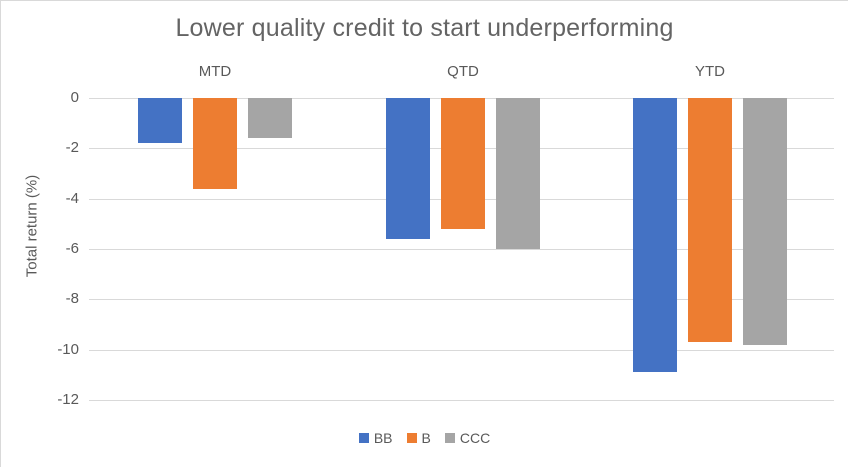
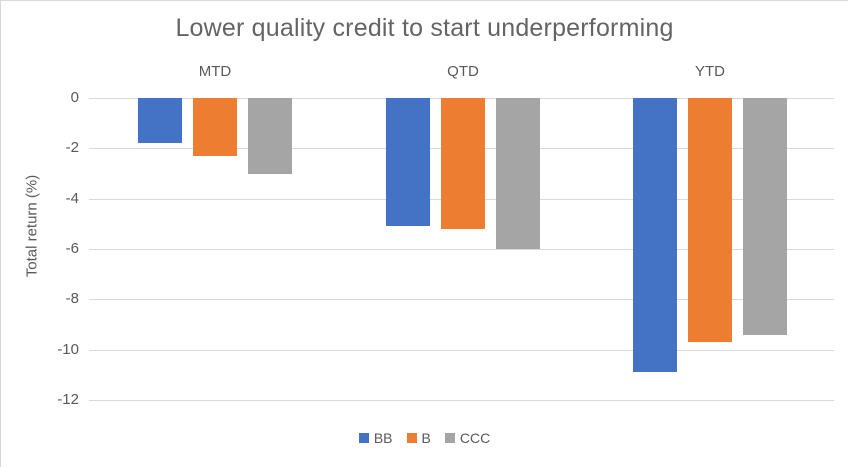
B/MTD: -3.6 -> -2.3
CCC/MTD: -1.6 -> -3.0
BB/QTD: -5.6 -> -5.1
CCC/YTD: -9.8 -> -9.4
